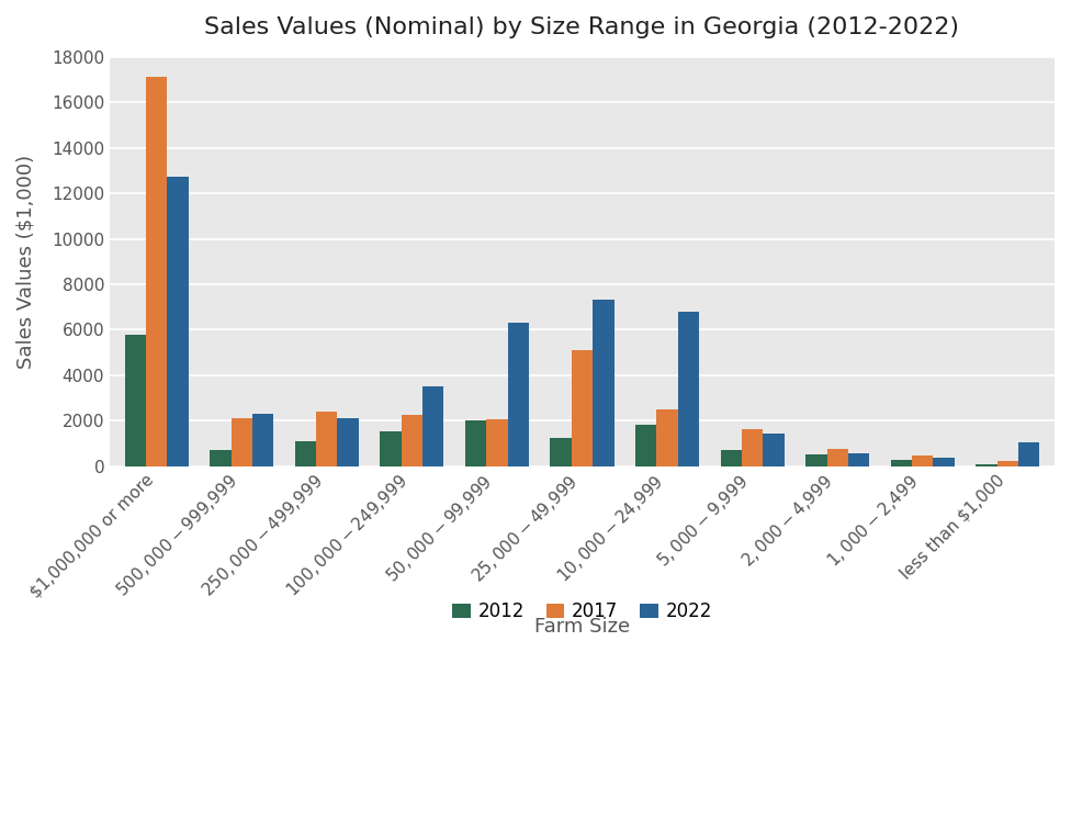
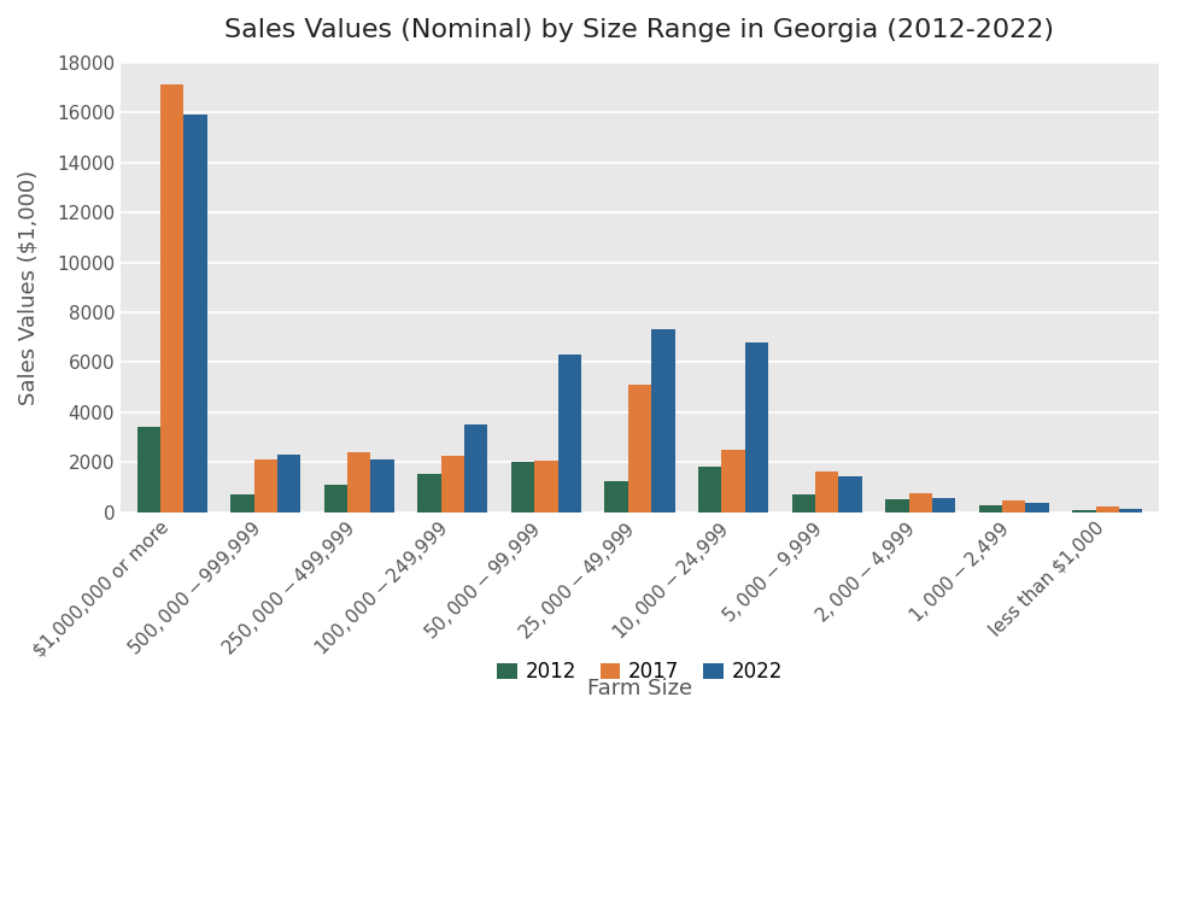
2012/$1,000,000 or more: 5800 -> 3400
2022/$1,000,000 or more: 12750 -> 15900
2022/less than $1,000: 1050 -> 150
